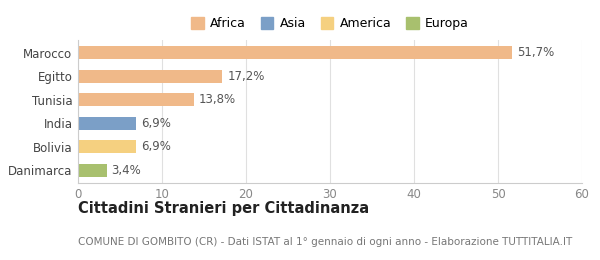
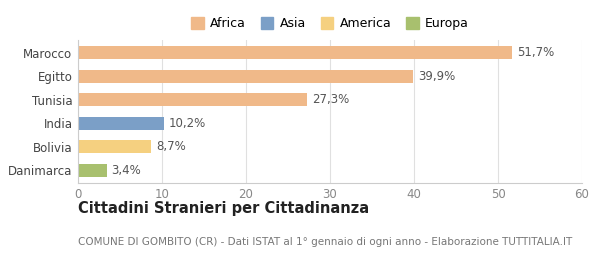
Egitto: 17,2% -> 39,9%
Tunisia: 13,8% -> 27,3%
India: 6,9% -> 10,2%
Bolivia: 6,9% -> 8,7%
